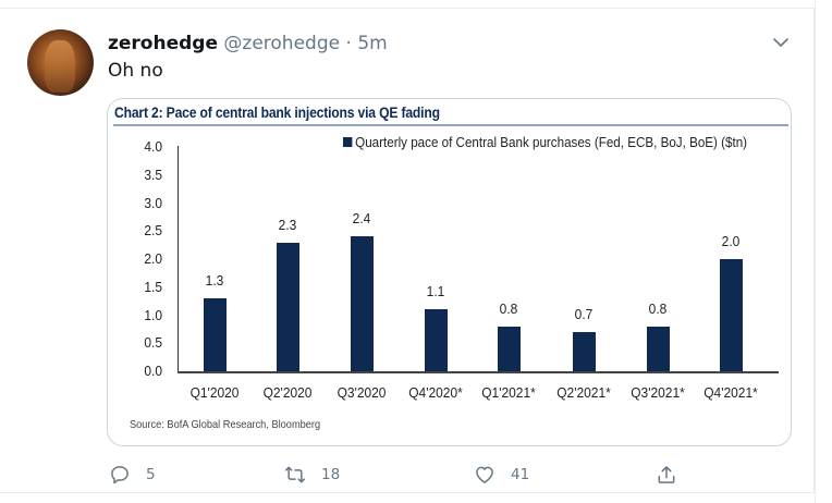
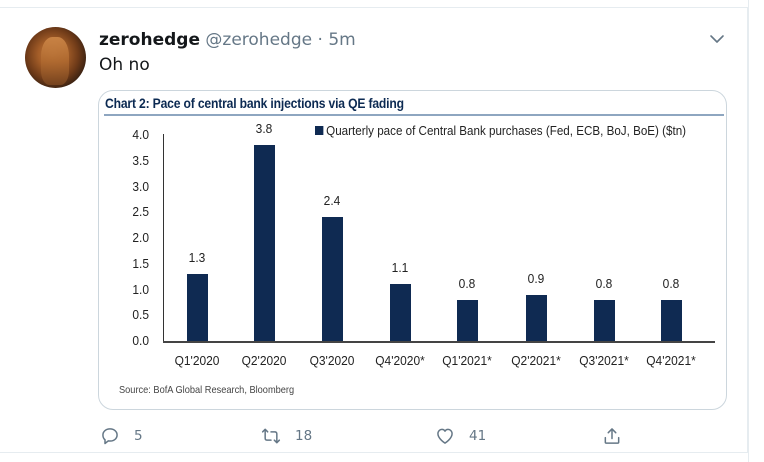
Q2'2020: 2.3 -> 3.8
Q2'2021*: 0.7 -> 0.9
Q4'2021*: 2.0 -> 0.8
